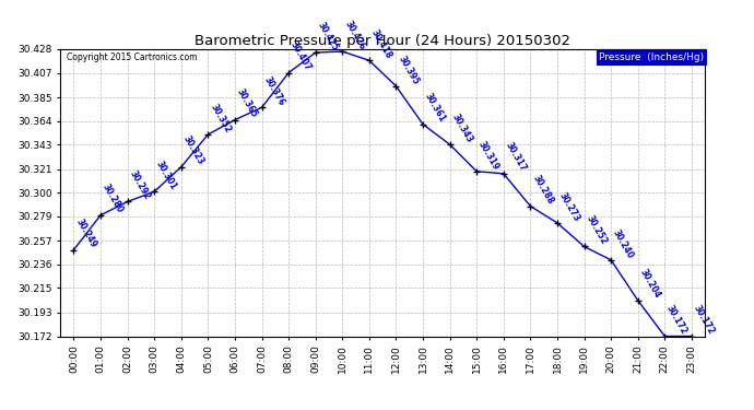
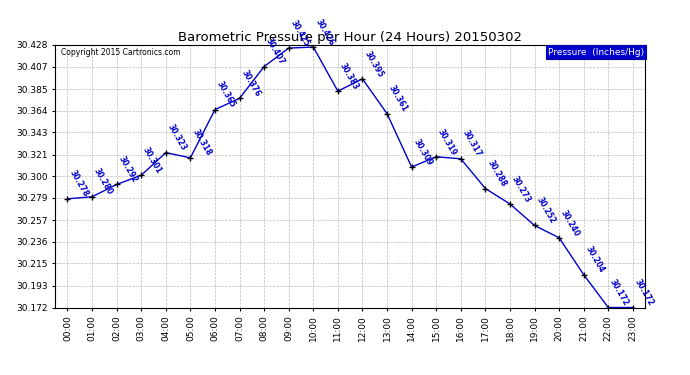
00:00: 30.249 -> 30.278
05:00: 30.352 -> 30.318
11:00: 30.418 -> 30.383
14:00: 30.343 -> 30.309
